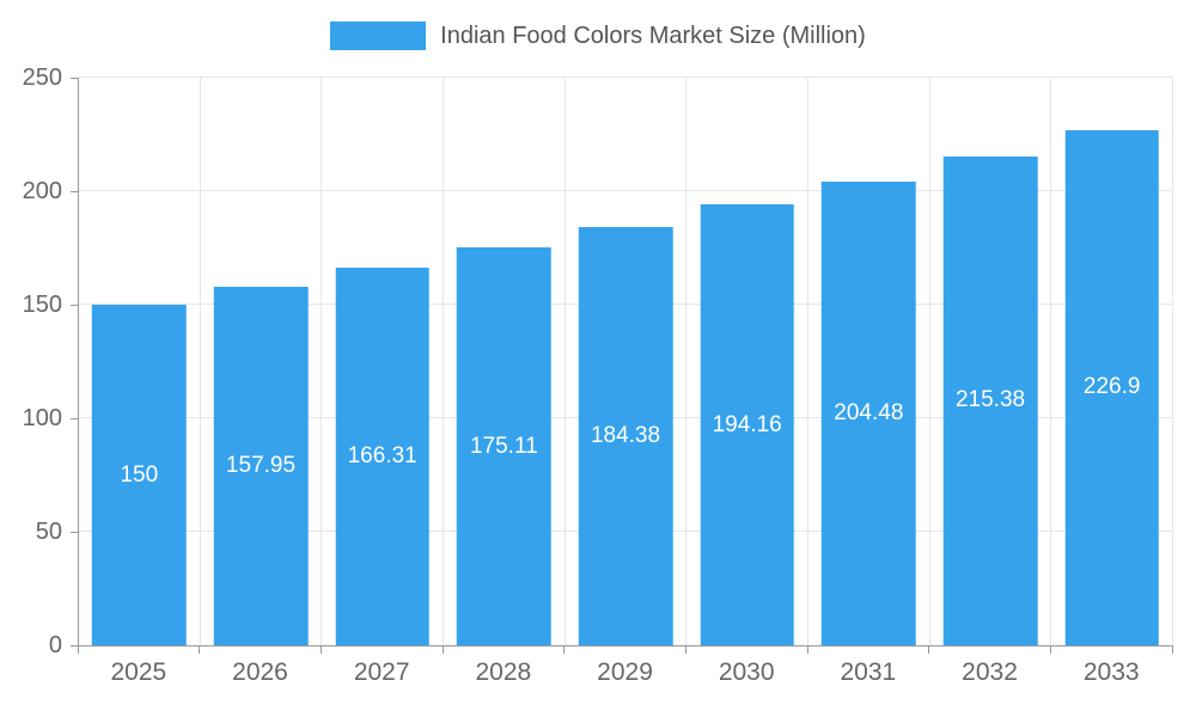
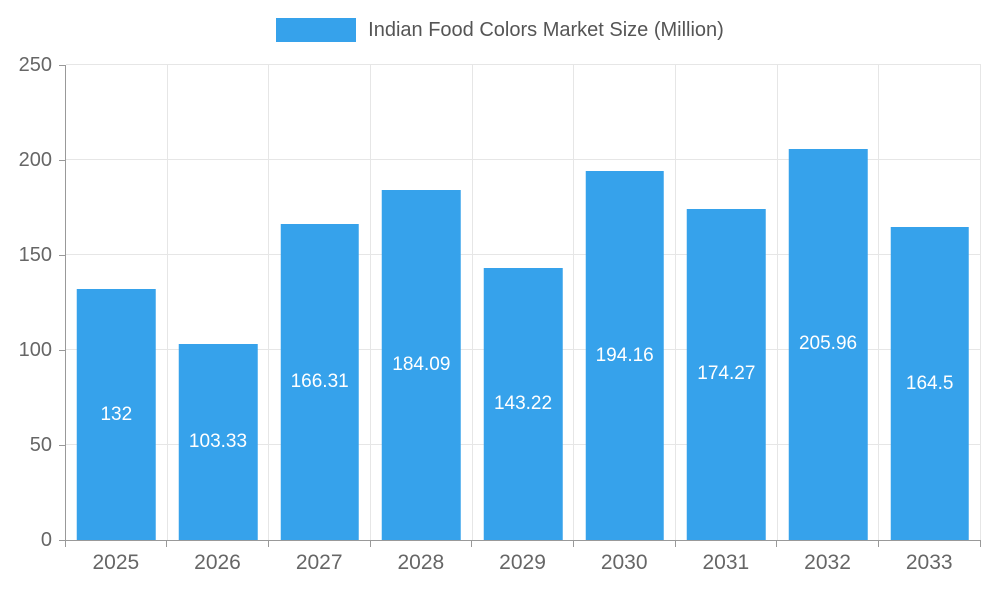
2025: 150 -> 132
2026: 157.95 -> 103.33
2028: 175.11 -> 184.09
2029: 184.38 -> 143.22
2031: 204.48 -> 174.27
2032: 215.38 -> 205.96
2033: 226.9 -> 164.5
